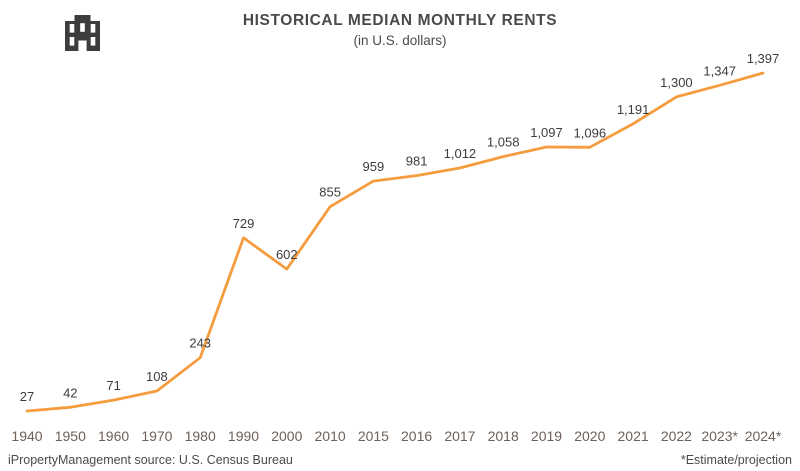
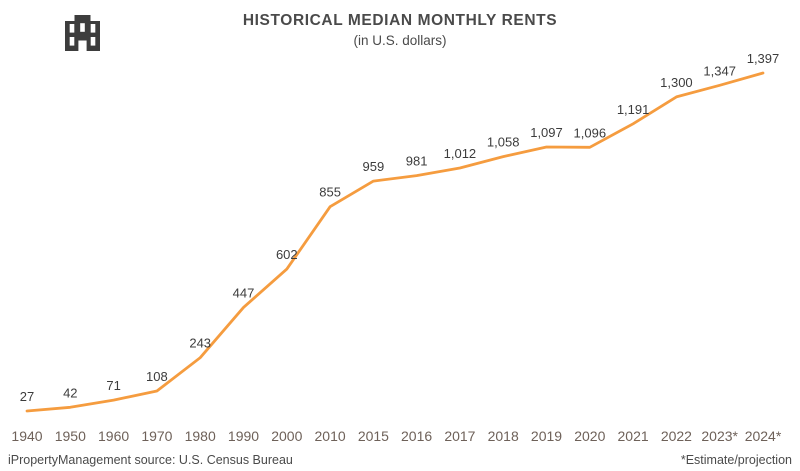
1990: 729 -> 447
